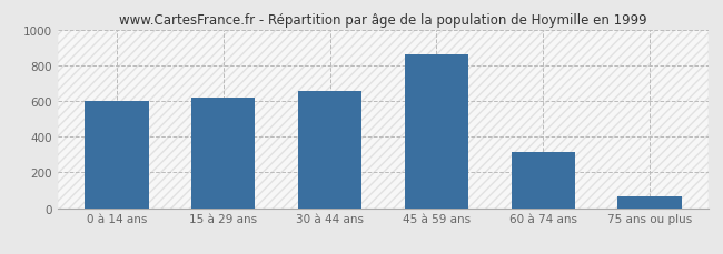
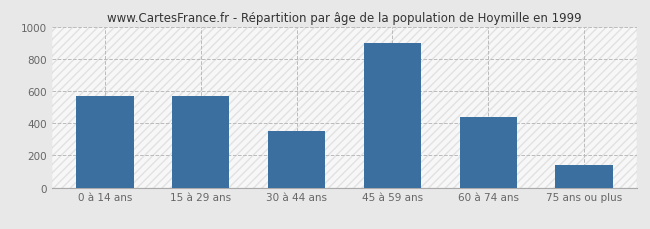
0 à 14 ans: 600 -> 570
15 à 29 ans: 620 -> 570
30 à 44 ans: 660 -> 350
45 à 59 ans: 860 -> 900
60 à 74 ans: 320 -> 440
75 ans ou plus: 70 -> 140
